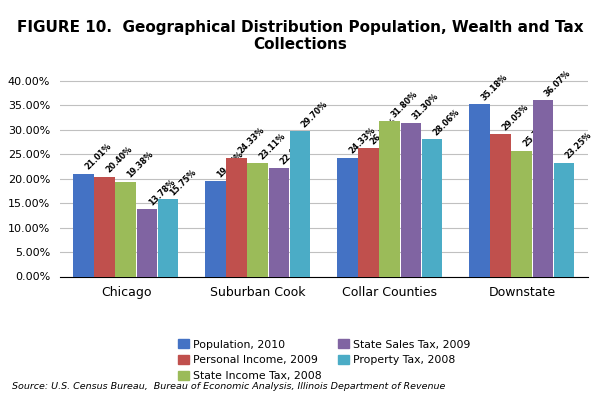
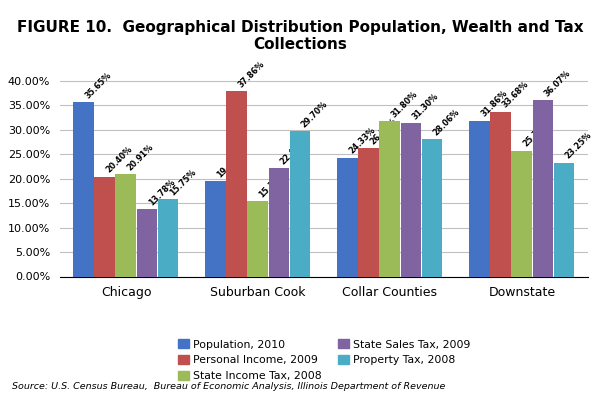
Population, 2010/Chicago: 21.01% -> 35.65%
State Income Tax, 2008/Chicago: 19.38% -> 20.91%
Personal Income, 2009/Suburban Cook: 24.33% -> 37.86%
State Income Tax, 2008/Suburban Cook: 23.11% -> 15.38%
Population, 2010/Downstate: 35.18% -> 31.86%
Personal Income, 2009/Downstate: 29.05% -> 33.68%
